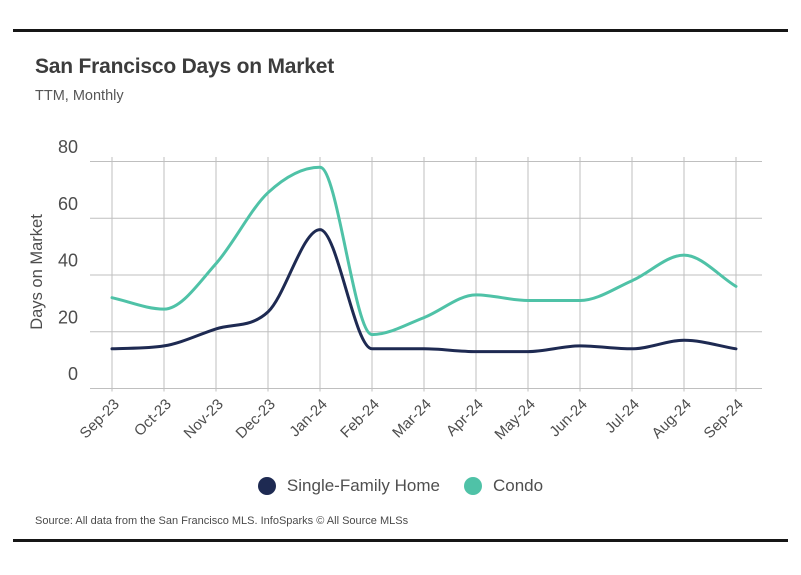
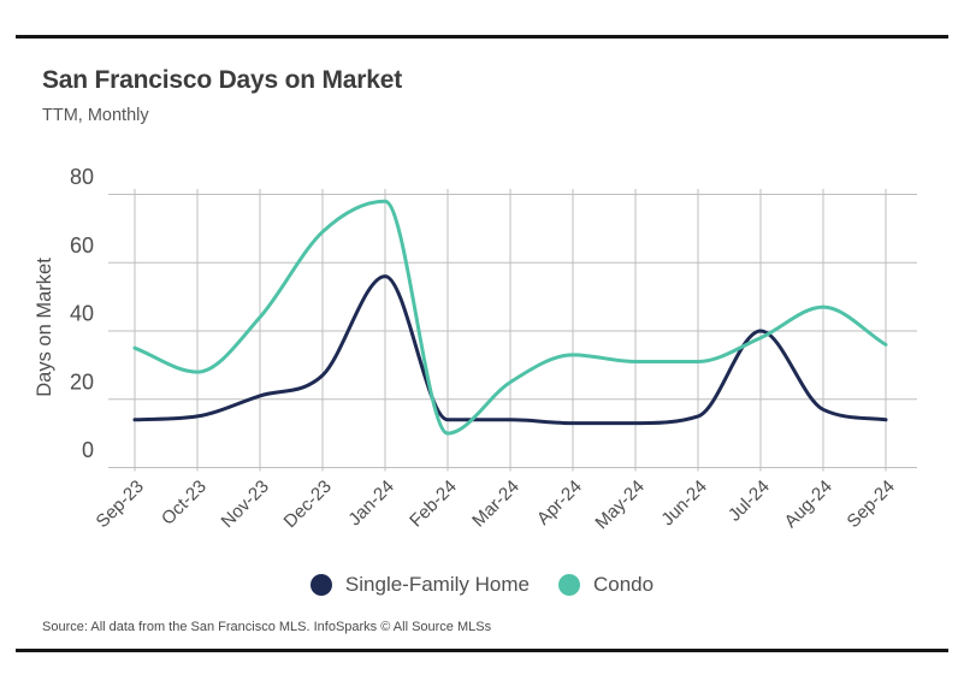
Condo/Sep-23: 32 -> 35
Condo/Feb-24: 19 -> 10
Single-Family Home/Jul-24: 14 -> 40
